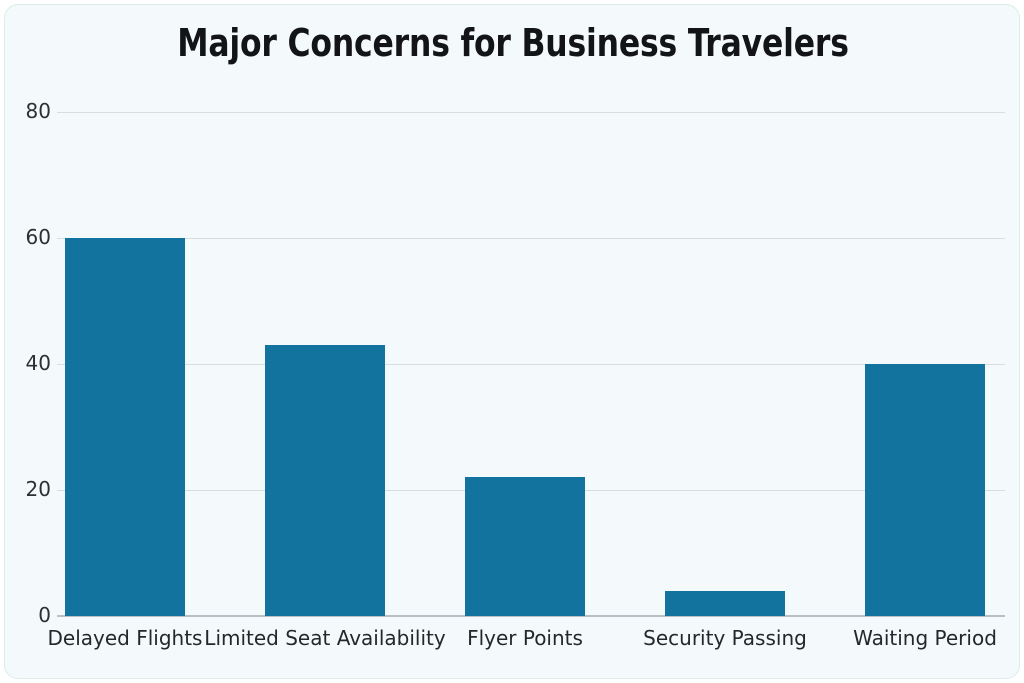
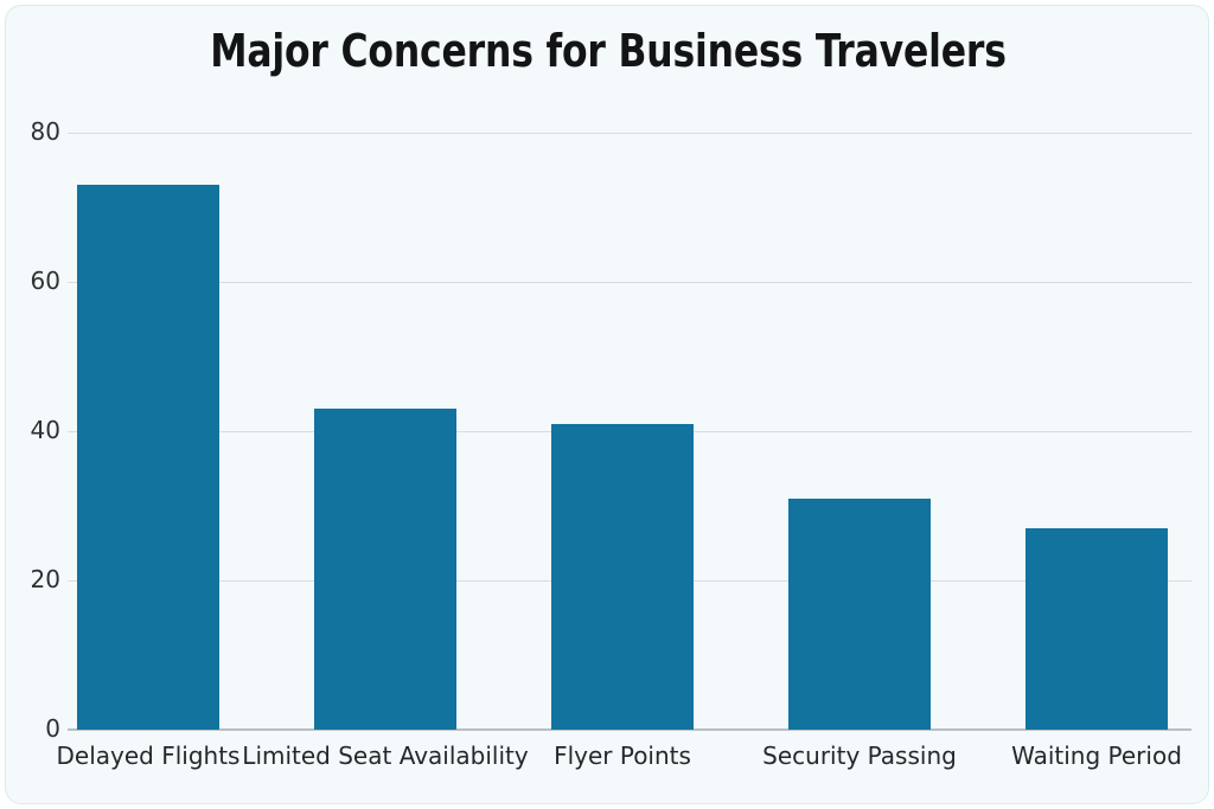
Delayed Flights: 60 -> 73
Flyer Points: 22 -> 41
Security Passing: 4 -> 31
Waiting Period: 40 -> 27
